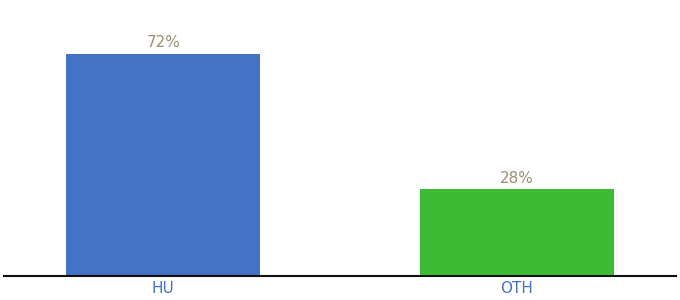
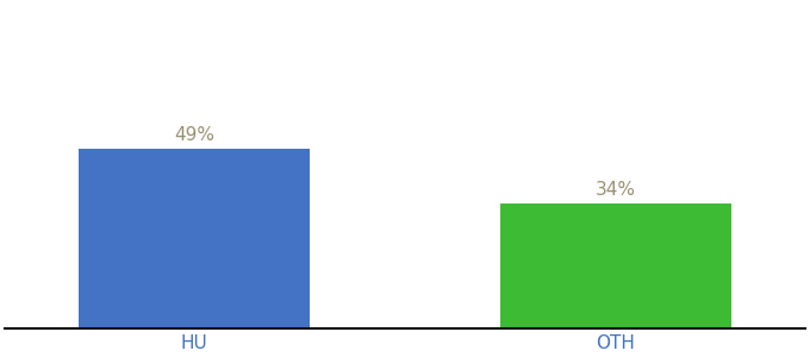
HU: 72% -> 49%
OTH: 28% -> 34%
